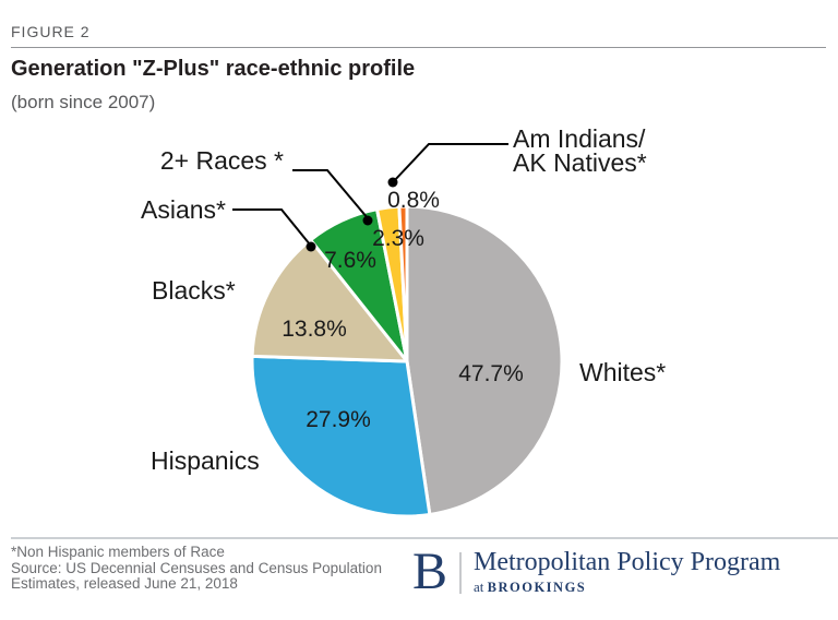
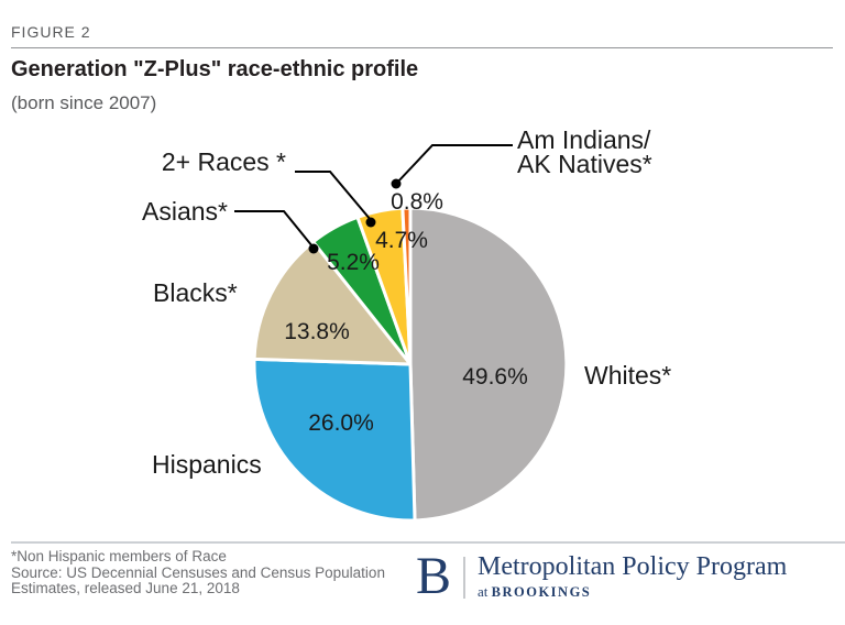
Whites*: 47.7% -> 49.6%
Hispanics: 27.9% -> 26.0%
Asians*: 7.6% -> 5.2%
2+ Races *: 2.3% -> 4.7%
